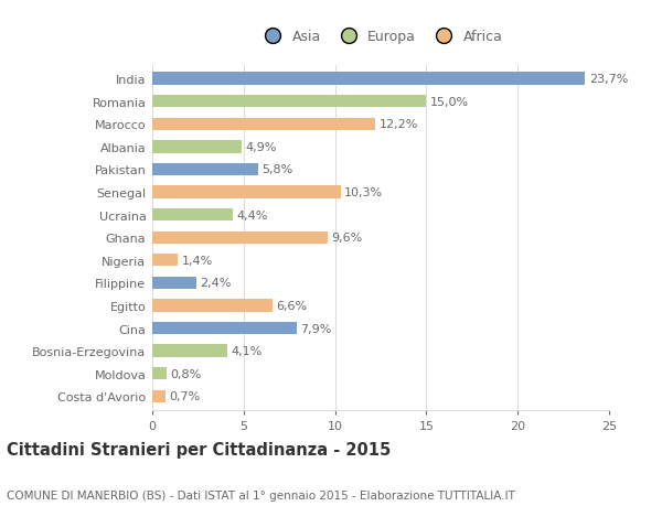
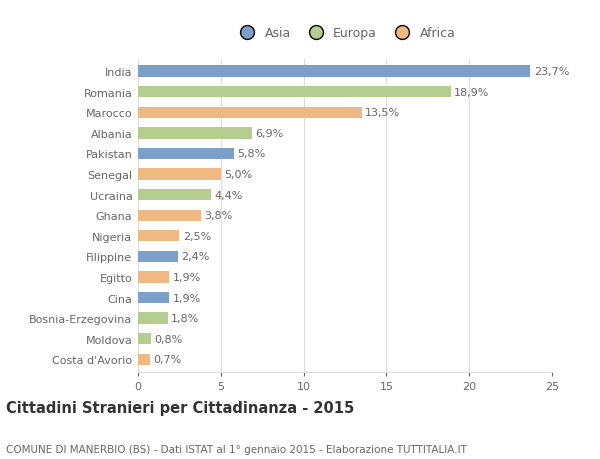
Romania: 15,0% -> 18,9%
Marocco: 12,2% -> 13,5%
Albania: 4,9% -> 6,9%
Senegal: 10,3% -> 5,0%
Ghana: 9,6% -> 3,8%
Nigeria: 1,4% -> 2,5%
Egitto: 6,6% -> 1,9%
Cina: 7,9% -> 1,9%
Bosnia-Erzegovina: 4,1% -> 1,8%
